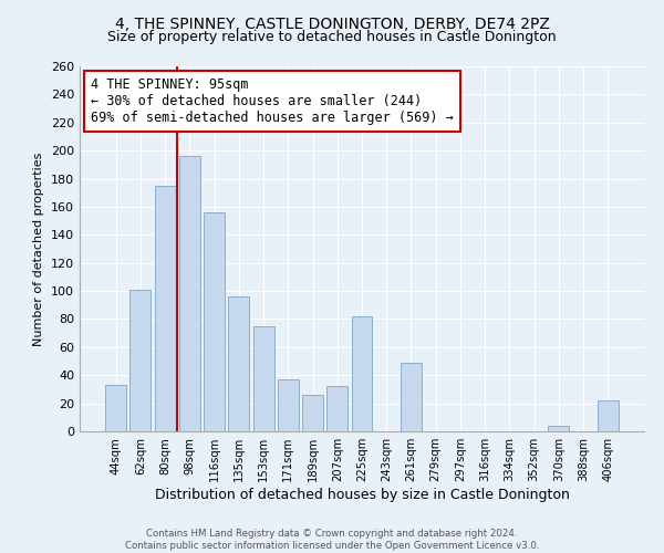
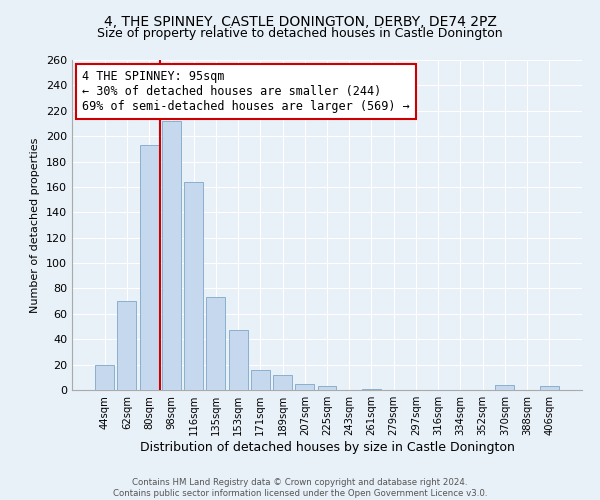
44sqm: 33 -> 20
62sqm: 101 -> 70
80sqm: 175 -> 193
98sqm: 196 -> 212
116sqm: 156 -> 164
135sqm: 96 -> 73
153sqm: 75 -> 47
171sqm: 37 -> 16
189sqm: 26 -> 12
207sqm: 32 -> 5
225sqm: 82 -> 3
261sqm: 49 -> 1
406sqm: 22 -> 3
